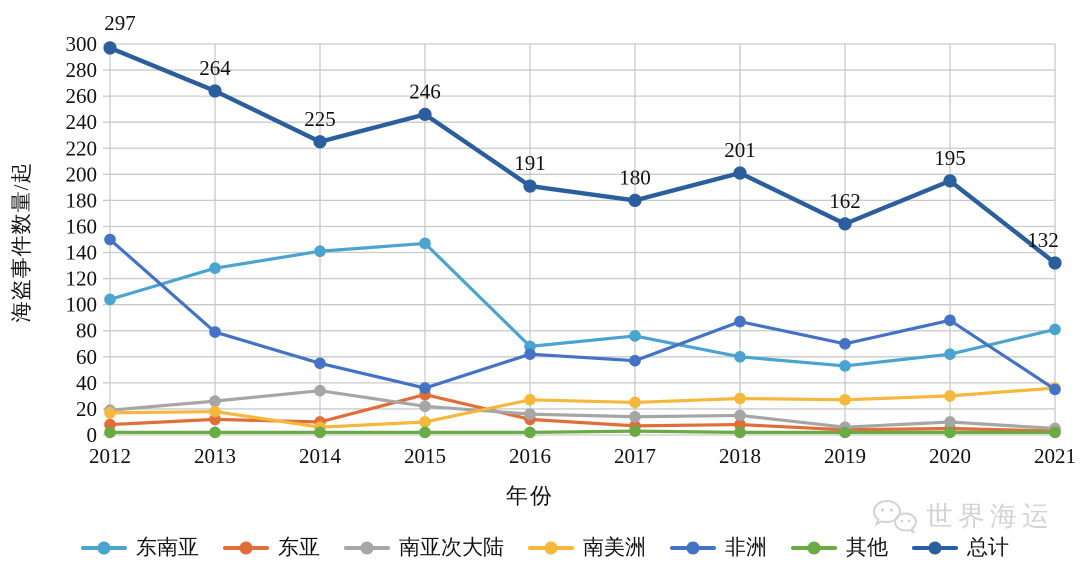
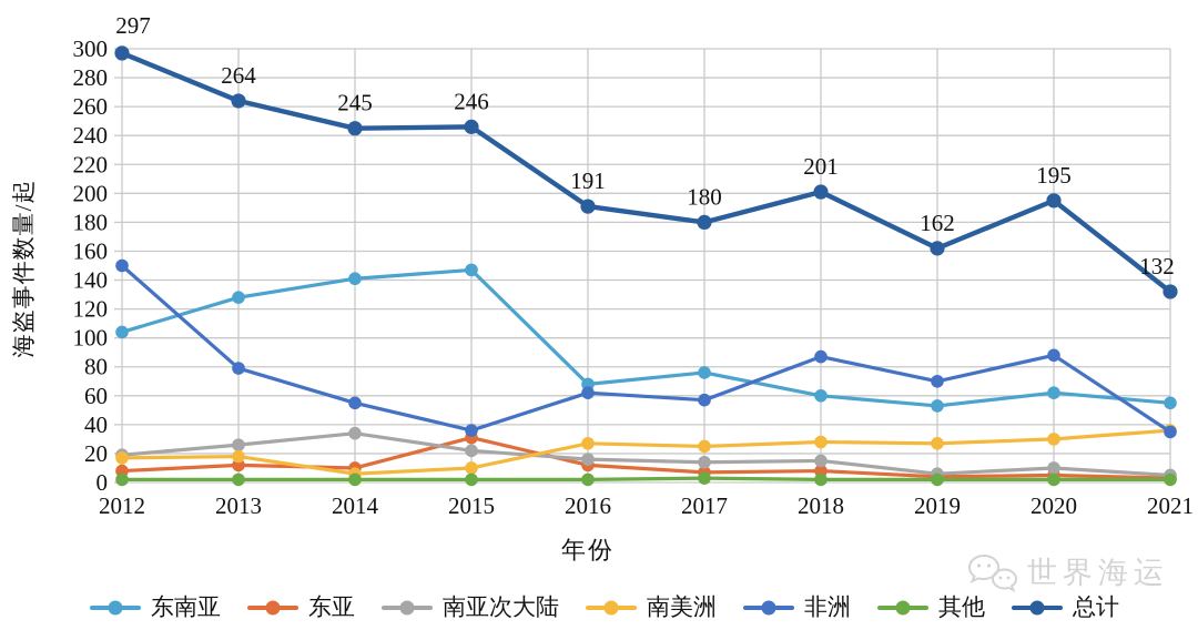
总计/2014: 225 -> 245
东南亚/2021: 81 -> 55
